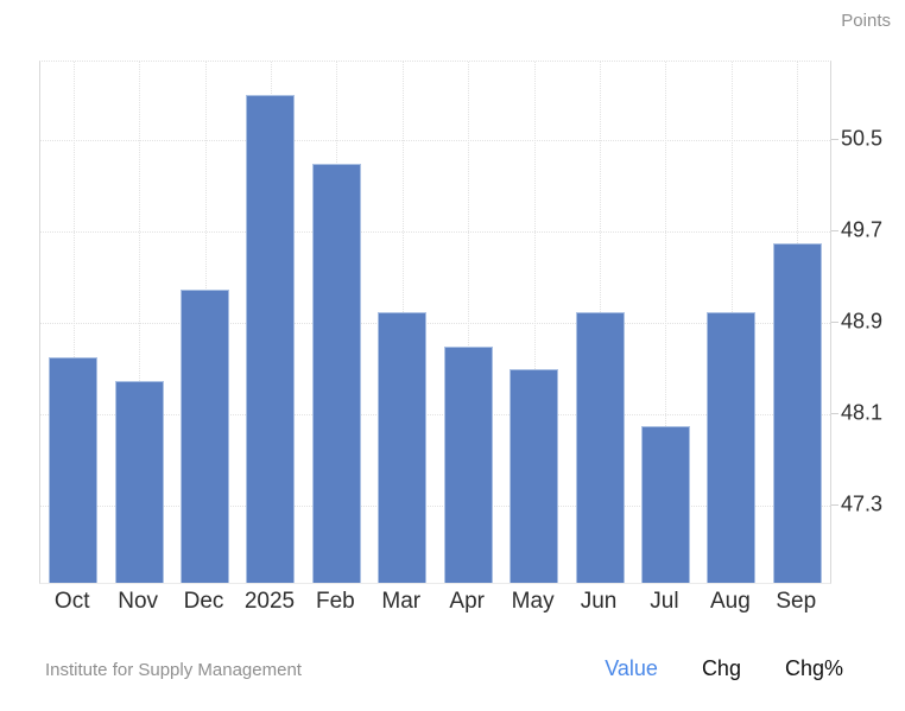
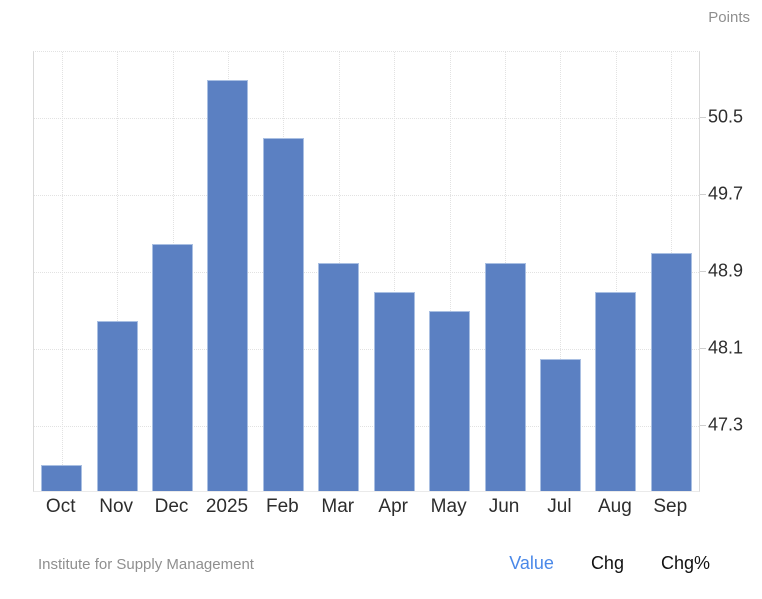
Oct: 48.6 -> 46.9
Aug: 49.0 -> 48.7
Sep: 49.6 -> 49.1
